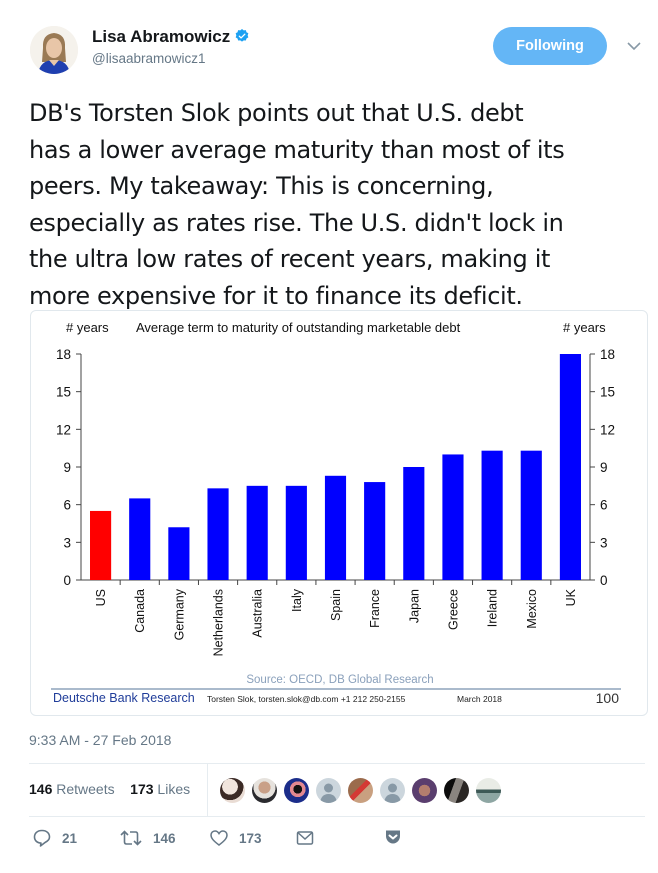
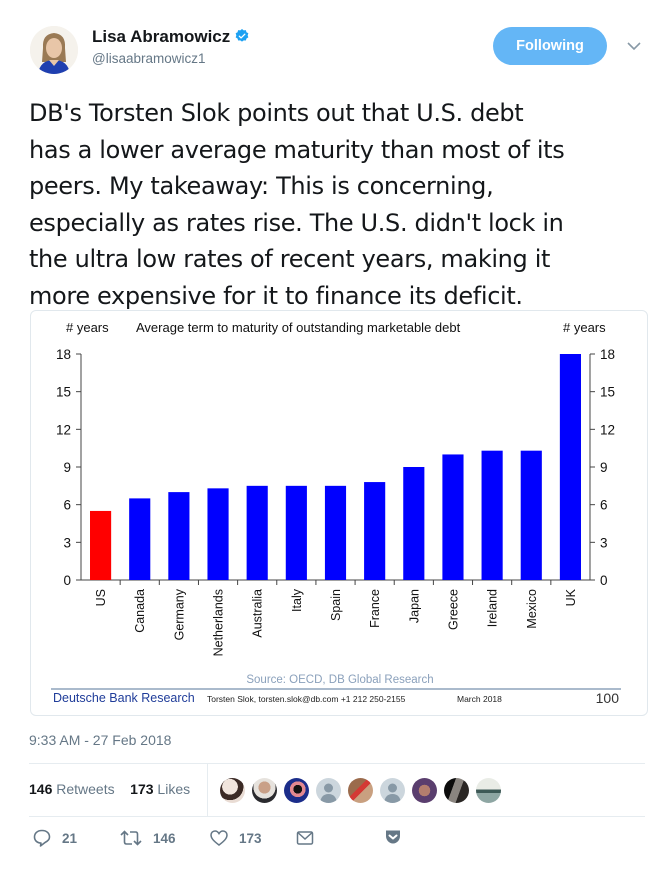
Germany: 4.2 -> 7.0
Spain: 8.3 -> 7.5
